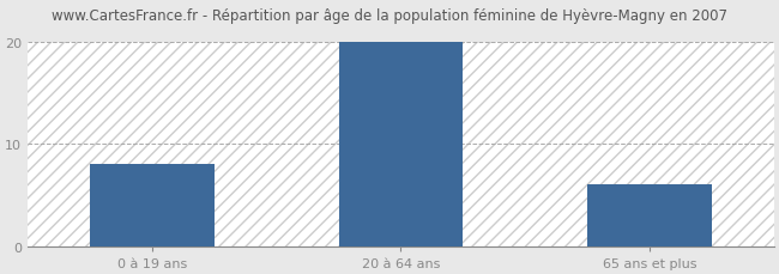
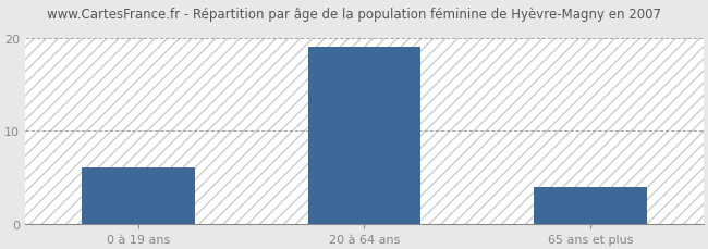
0 à 19 ans: 8 -> 6
20 à 64 ans: 20 -> 19
65 ans et plus: 6 -> 4
